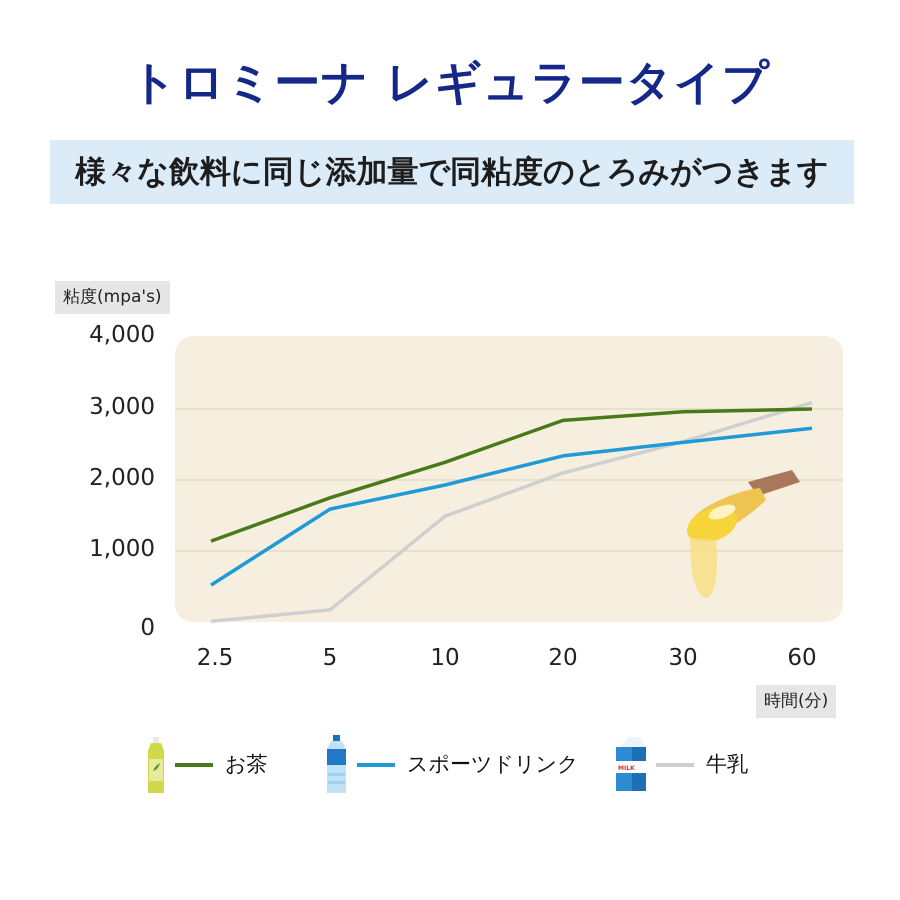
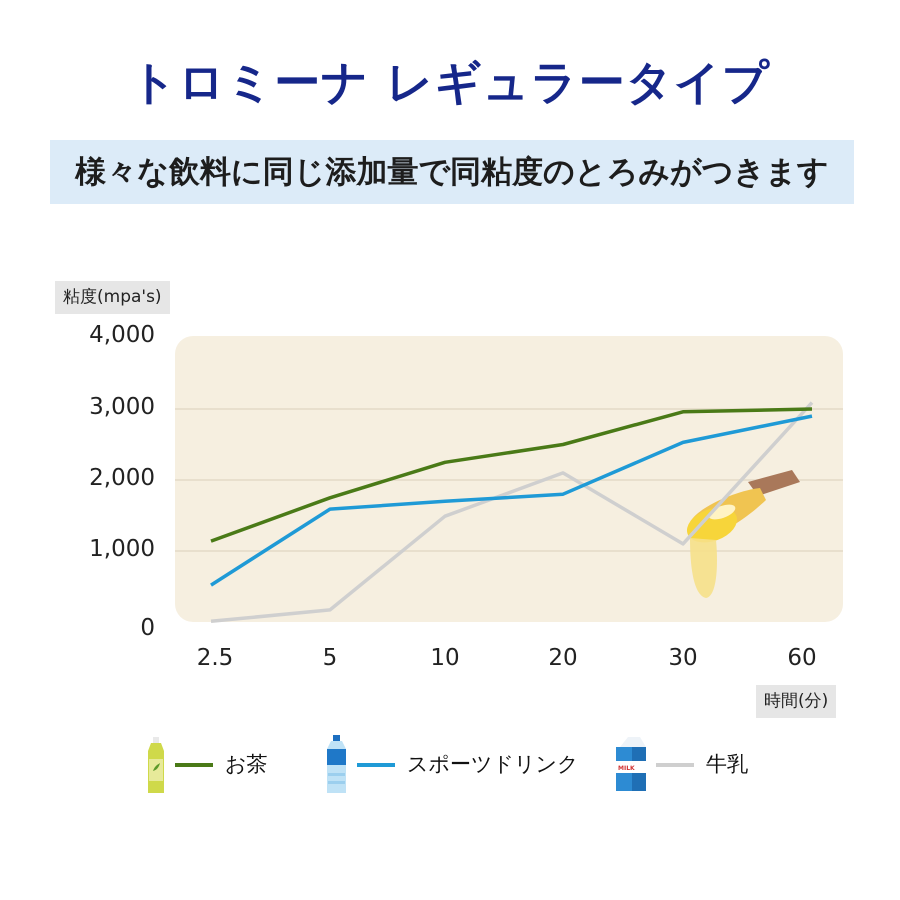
スポーツドリンク/10: 1900 -> 1700
お茶/20: 2800 -> 2500
スポーツドリンク/20: 2300 -> 1800
牛乳/30: 2500 -> 1100
スポーツドリンク/60: 2700 -> 2900
